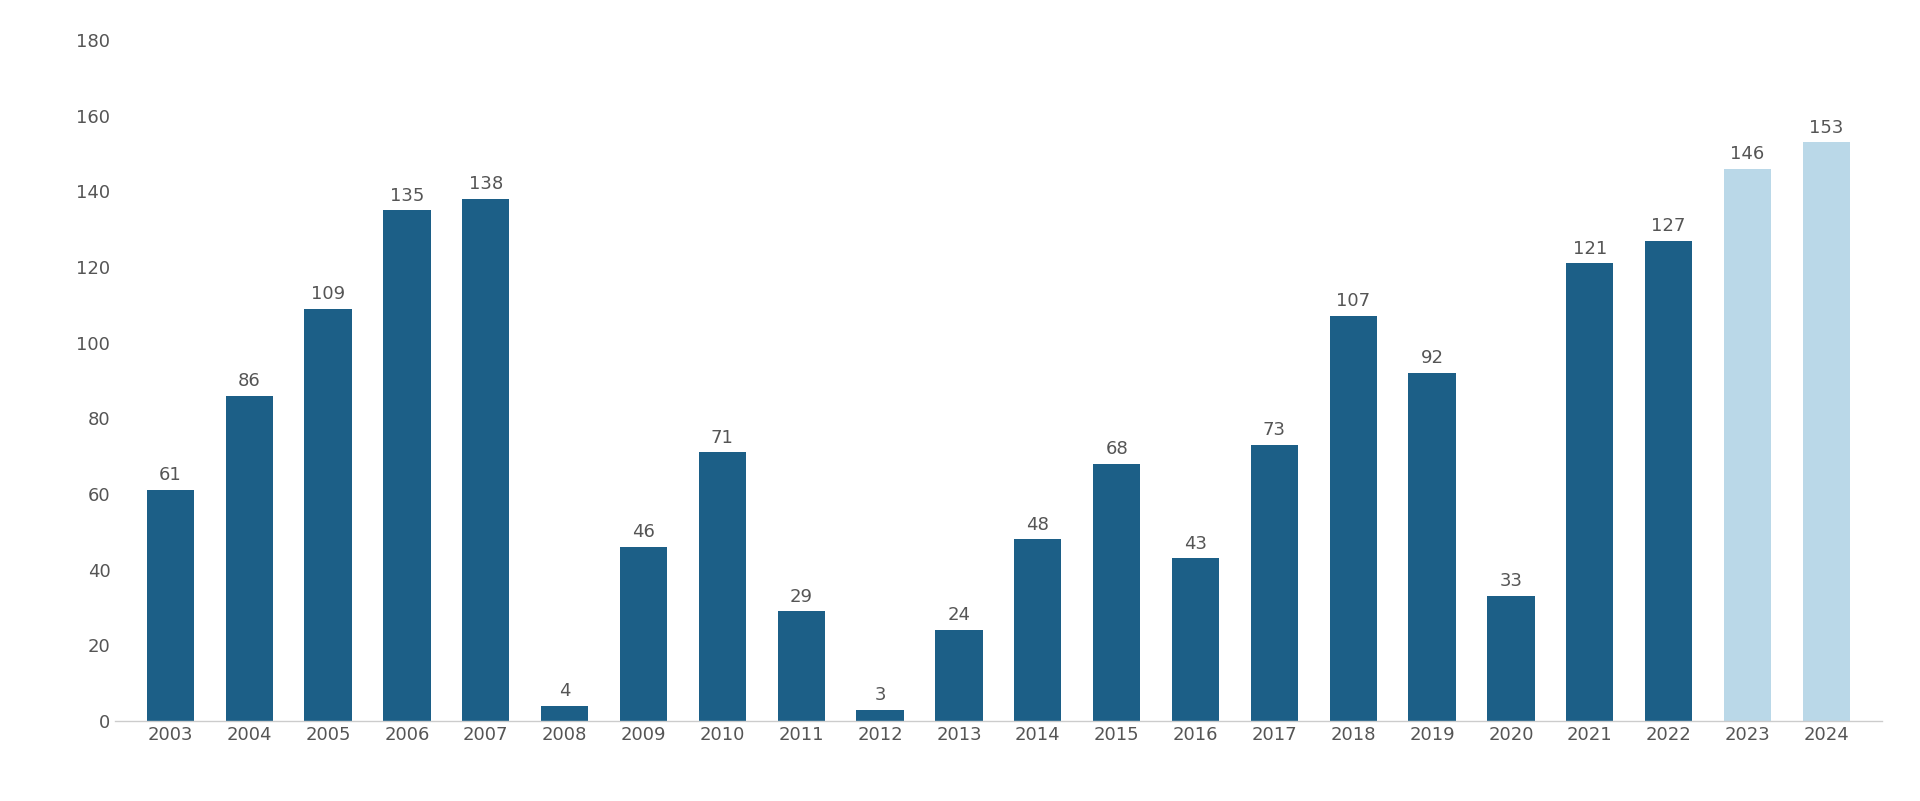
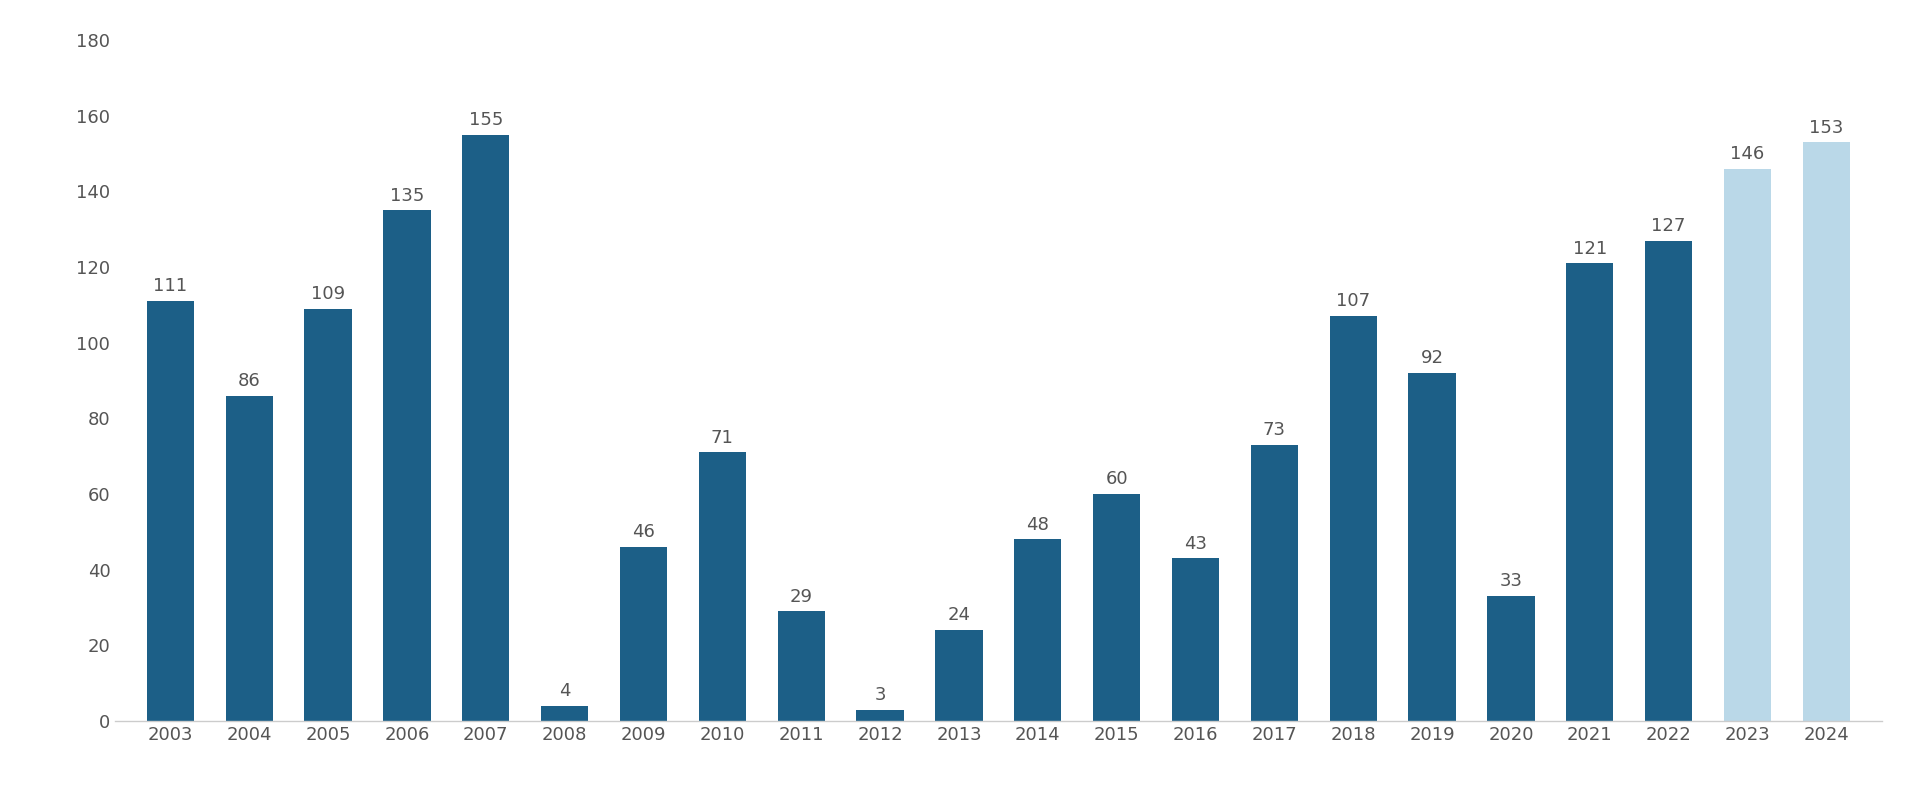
2003: 61 -> 111
2007: 138 -> 155
2015: 68 -> 60
